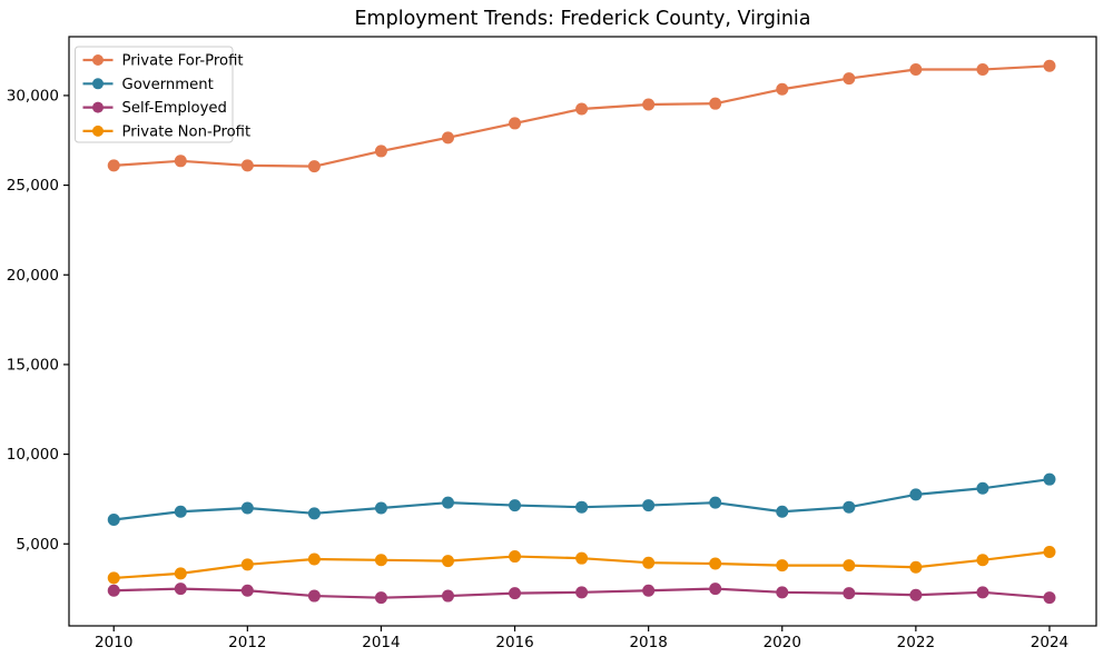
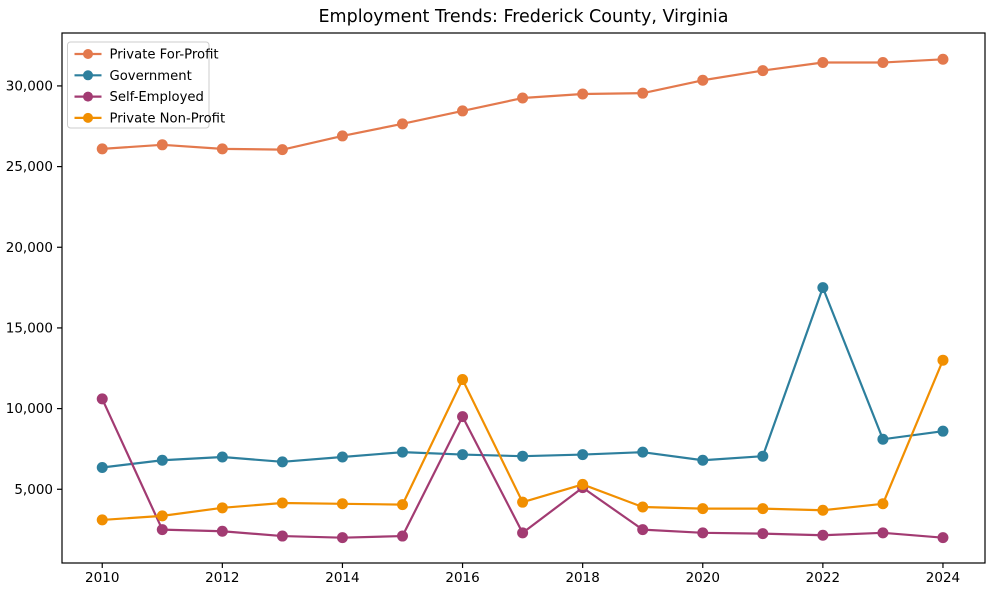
Self-Employed/2010: 2400 -> 10600
Self-Employed/2016: 2200 -> 9500
Private Non-Profit/2016: 4300 -> 11800
Self-Employed/2018: 2400 -> 5100
Private Non-Profit/2018: 4000 -> 5300
Government/2022: 7800 -> 17500
Private Non-Profit/2024: 4600 -> 13000
